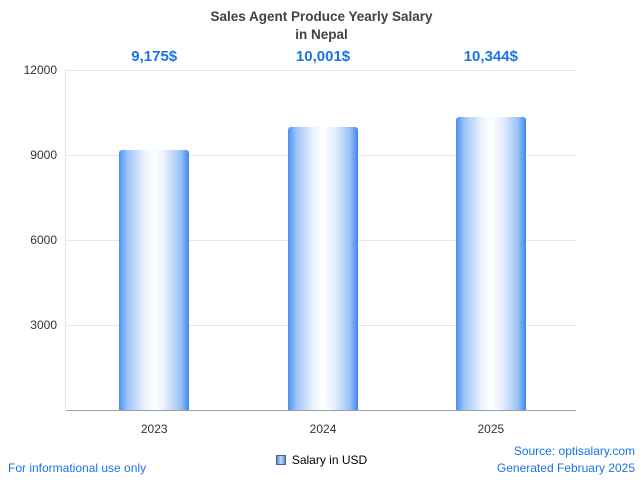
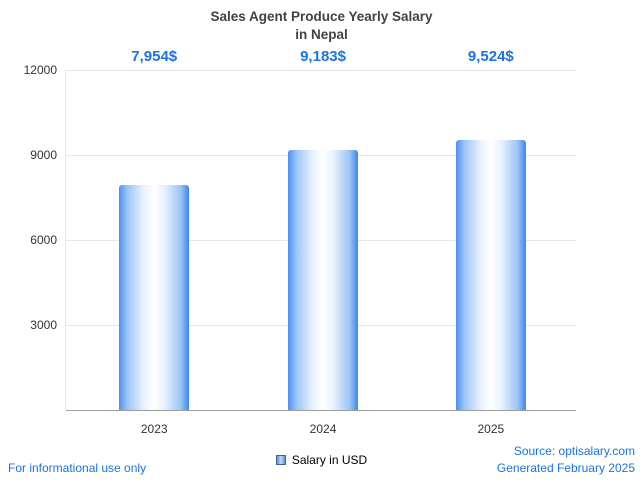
2023: 9,175 -> 7,954
2024: 10,001 -> 9,183
2025: 10,344 -> 9,524
